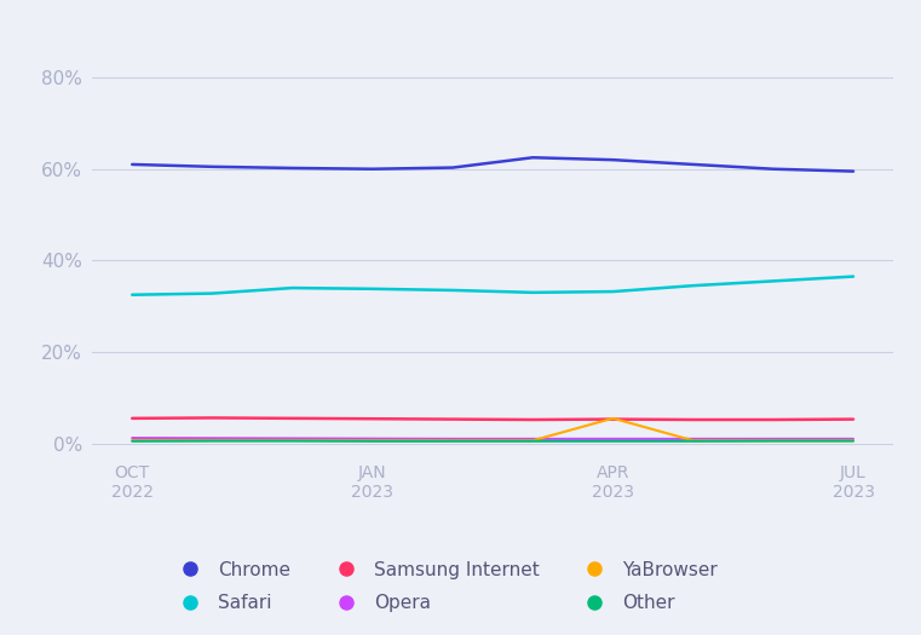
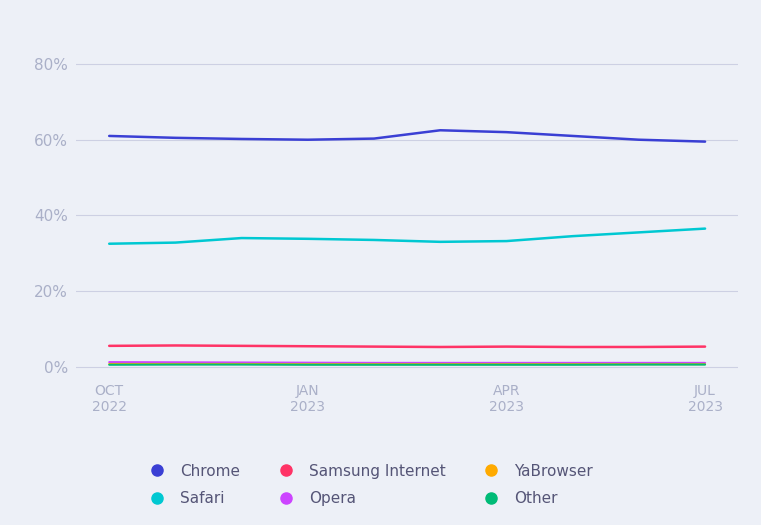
YaBrowser/APR 2023: 5.5% -> 0.7%
